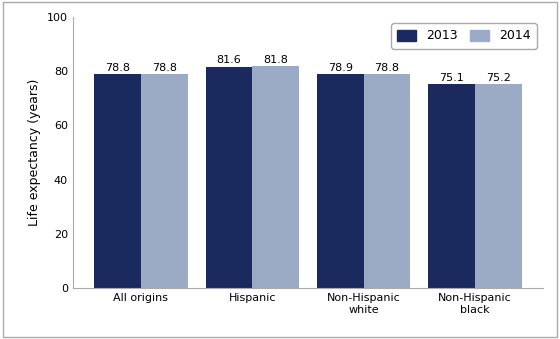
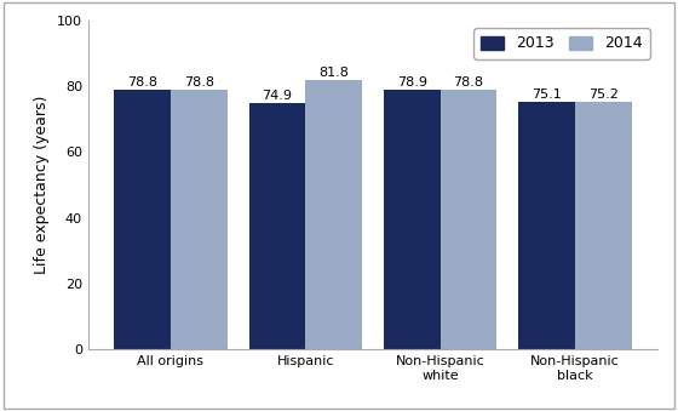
2013/Hispanic: 81.6 -> 74.9
